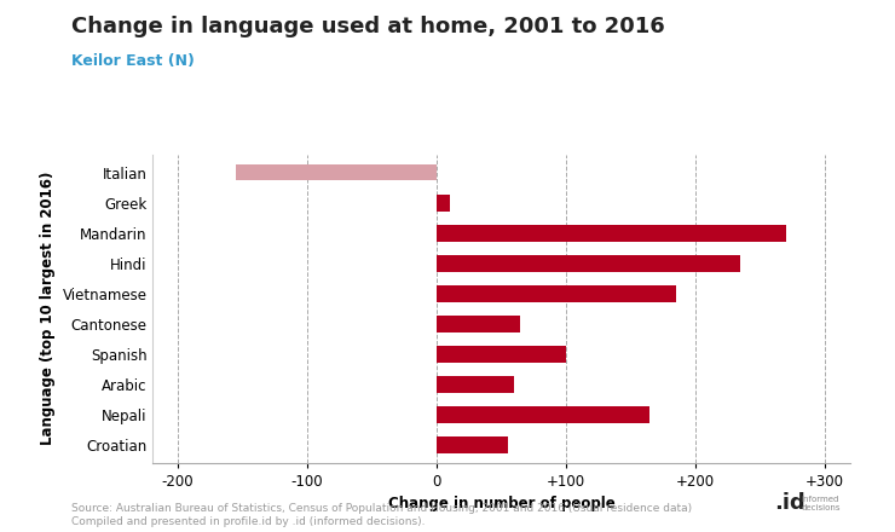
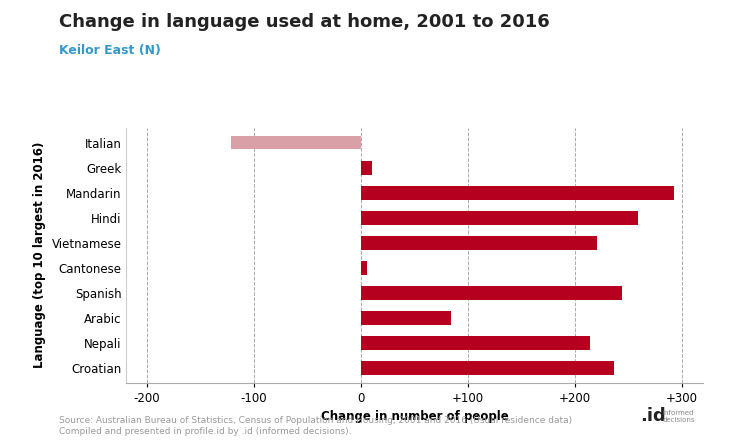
Italian: -155 -> -122
Mandarin: 270 -> 293
Hindi: 235 -> 259
Vietnamese: 185 -> 221
Cantonese: 65 -> 6
Spanish: 100 -> 244
Arabic: 60 -> 84
Nepali: 165 -> 214
Croatian: 55 -> 237
